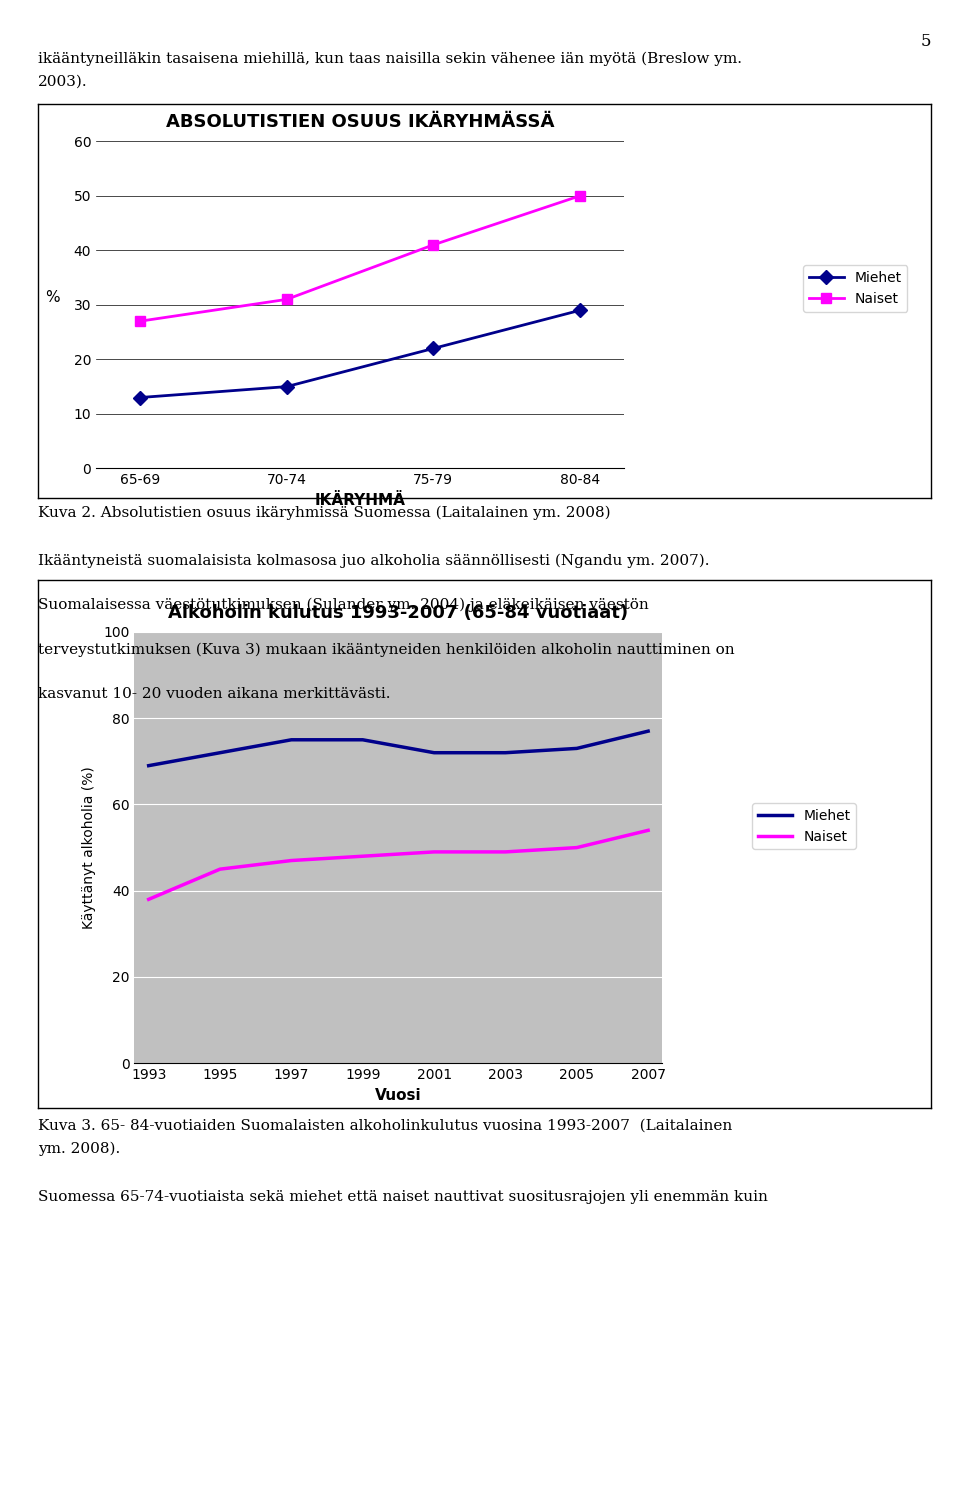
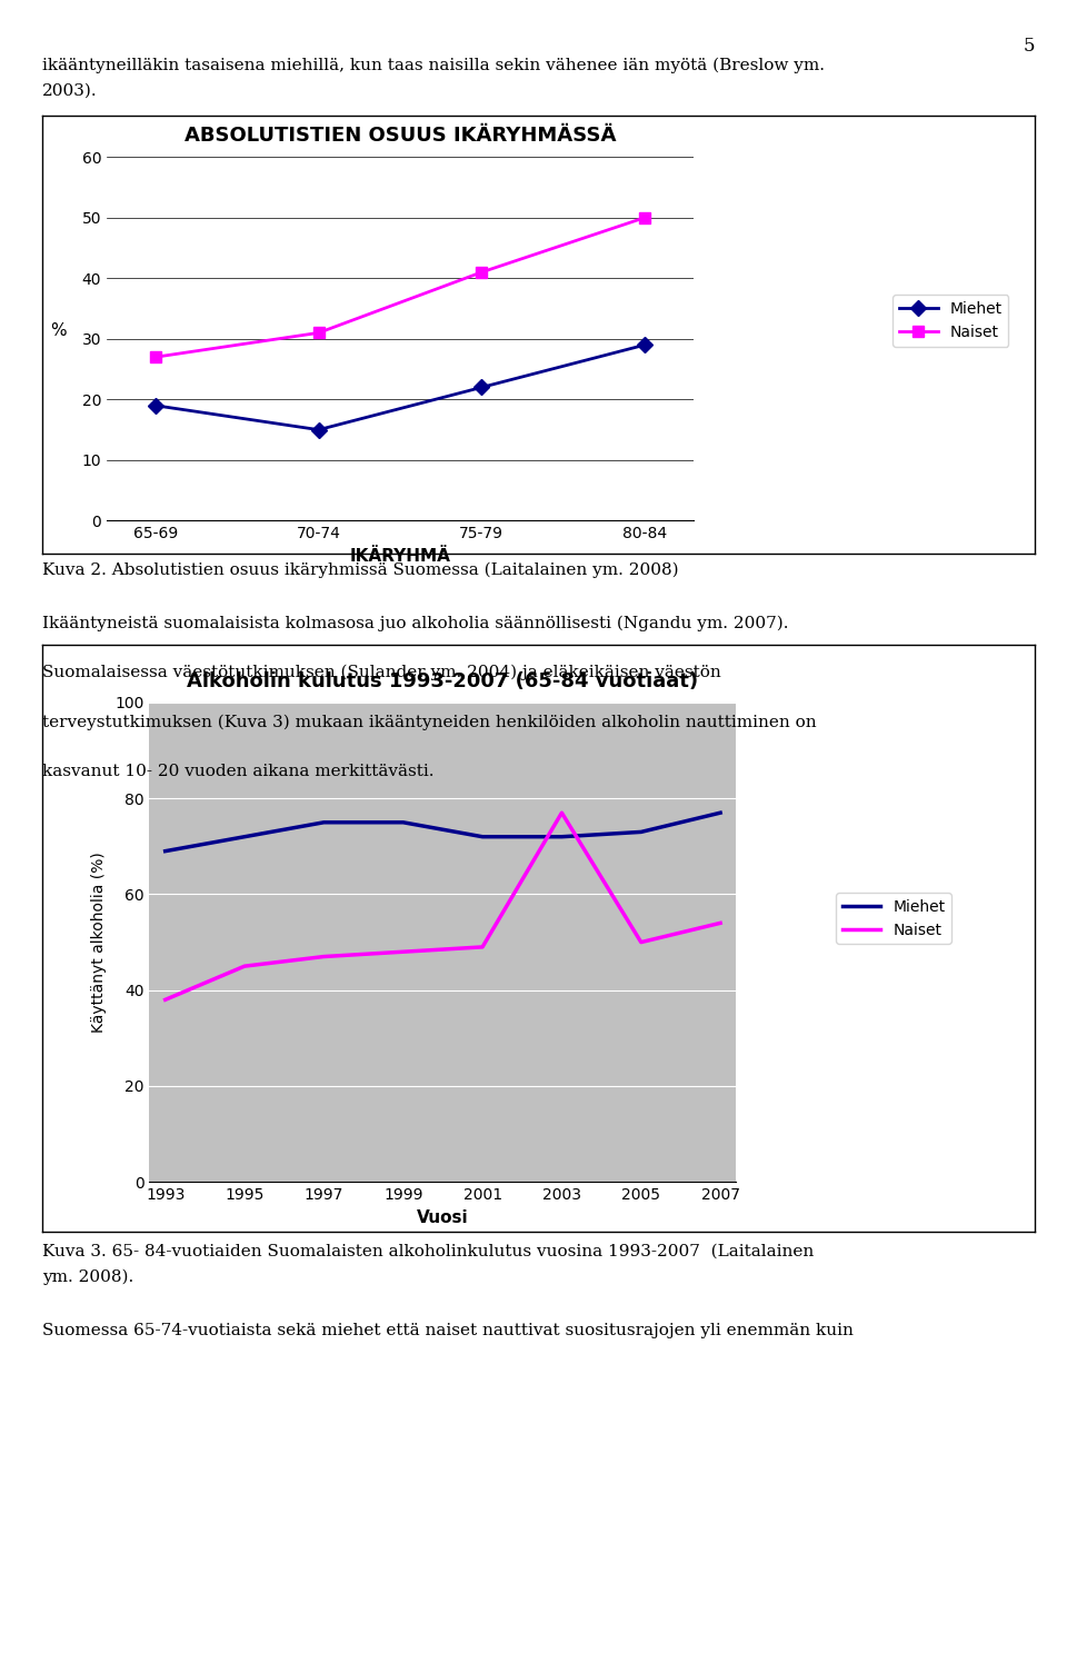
ABSOLUTISTIEN OSUUS IKÄRYHMÄSSÄ/Miehet/65-69: 13 -> 19
Naiset/2003: 49 -> 77
